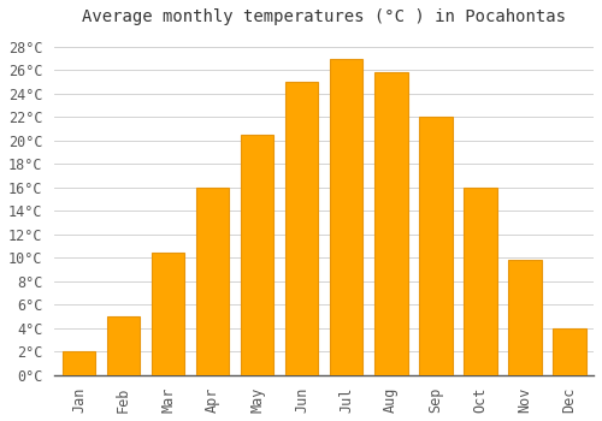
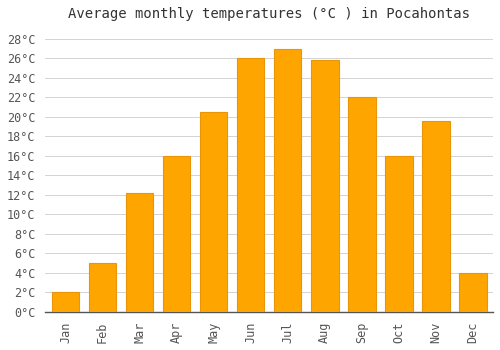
Mar: 10.5°C -> 12.2°C
Jun: 25.0°C -> 26.0°C
Nov: 9.8°C -> 19.6°C
